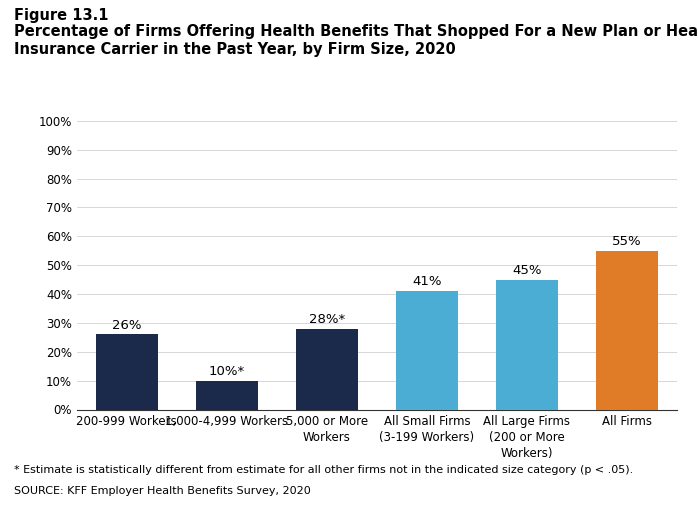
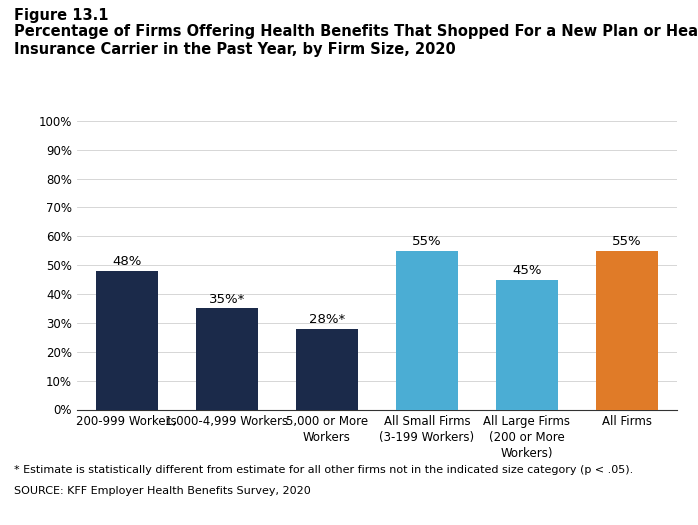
200-999 Workers: 26% -> 48%
1,000-4,999 Workers: 10%* -> 35%*
All Small Firms (3-199 Workers): 41% -> 55%
